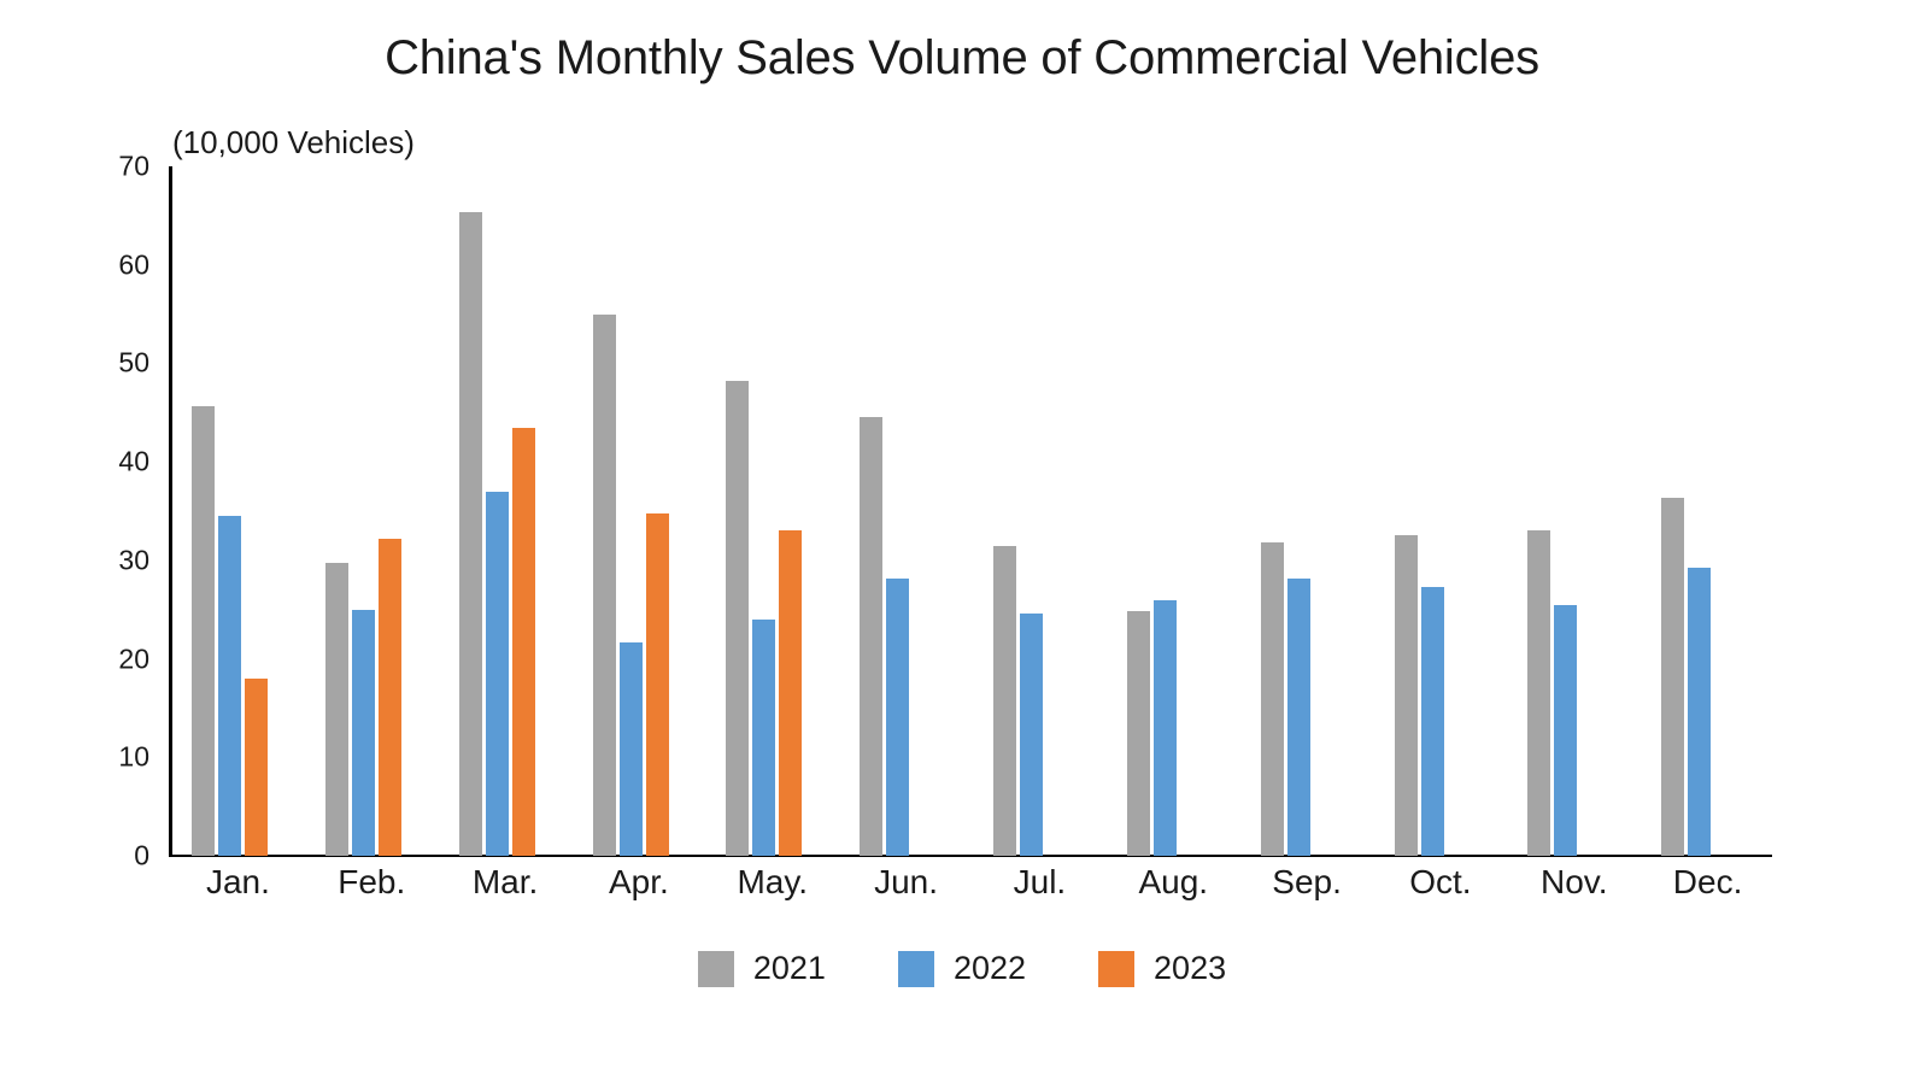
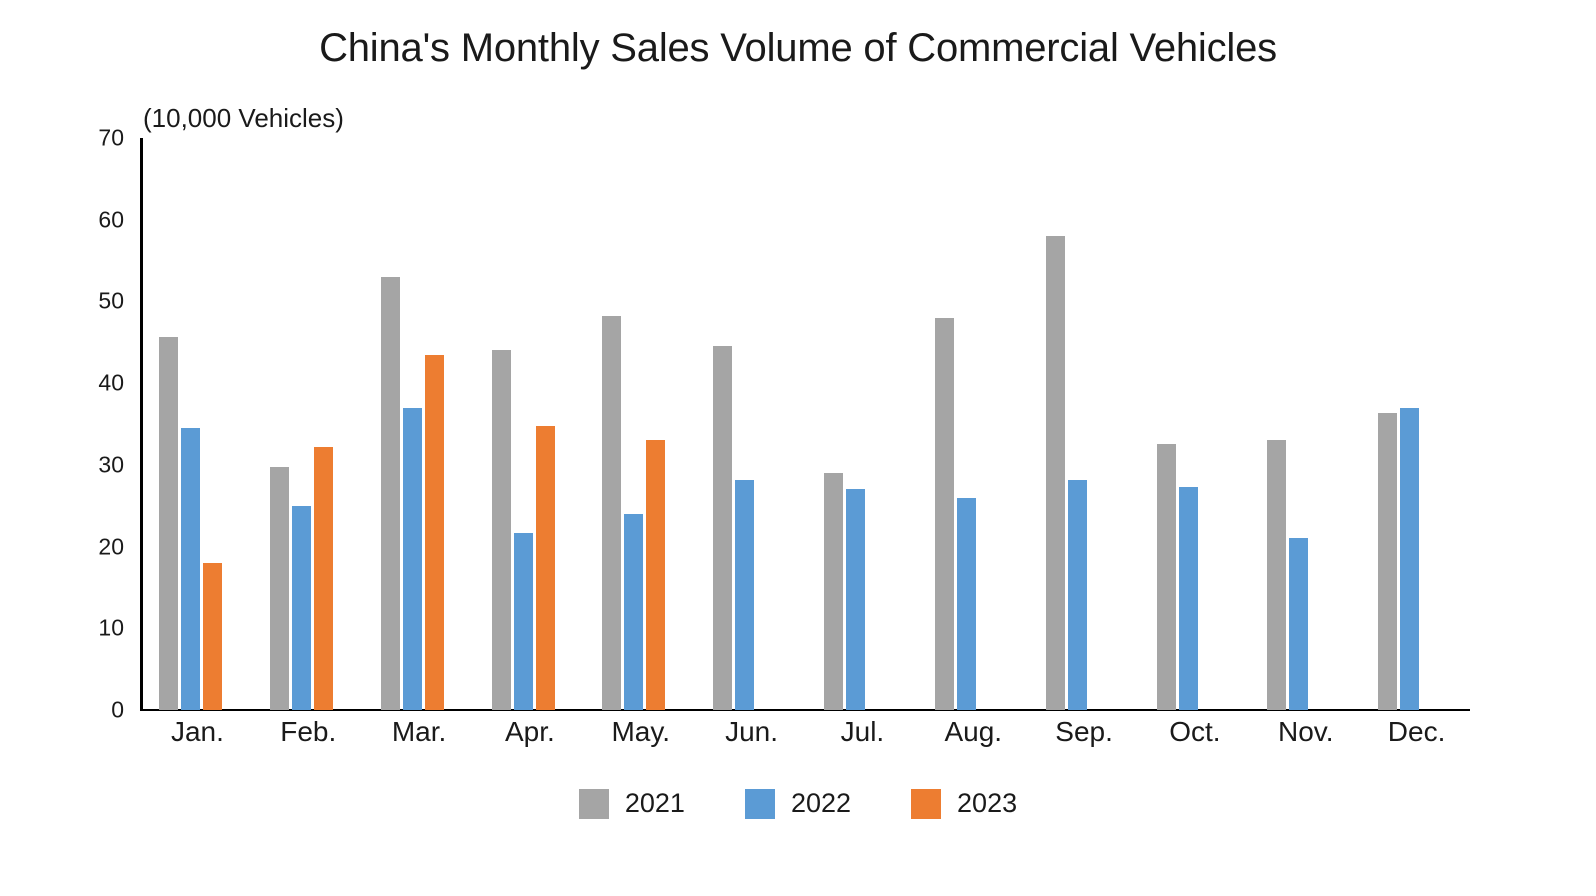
2021/Mar.: 65 -> 53
2021/Apr.: 55 -> 44
2021/Jul.: 31 -> 29
2022/Jul.: 25 -> 27
2021/Aug.: 25 -> 48
2021/Sep.: 32 -> 58
2022/Nov.: 25 -> 21
2022/Dec.: 29 -> 37
